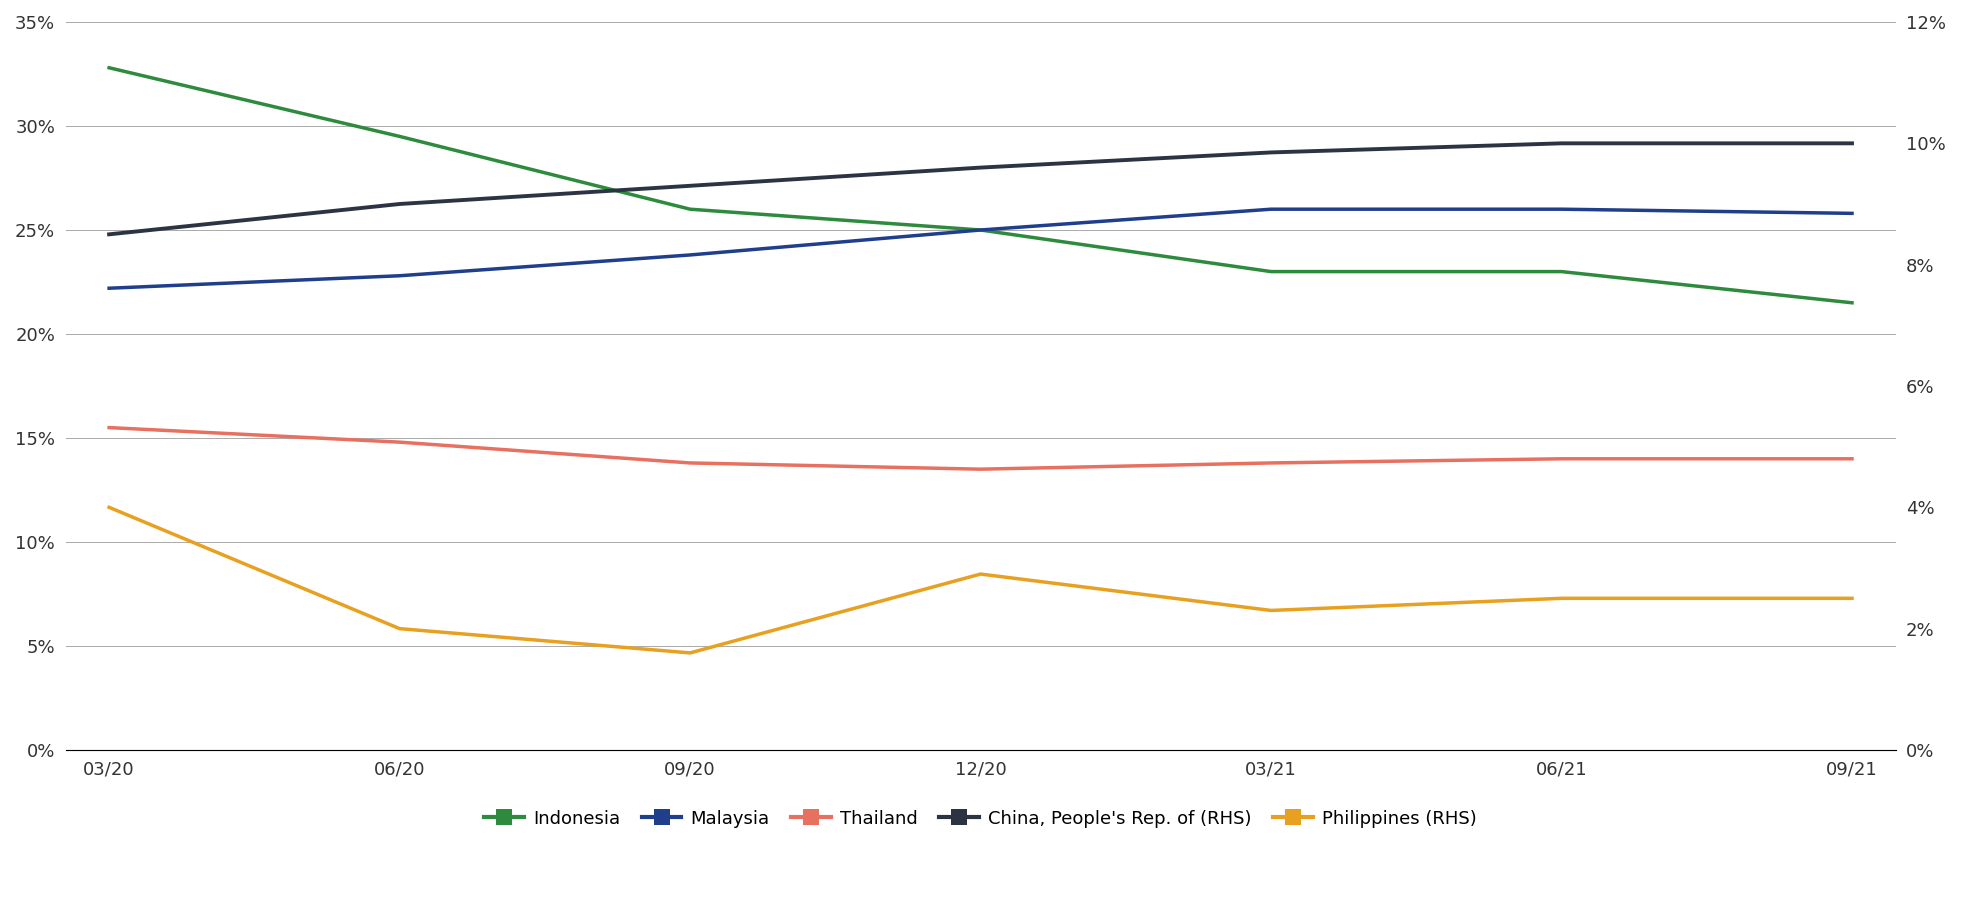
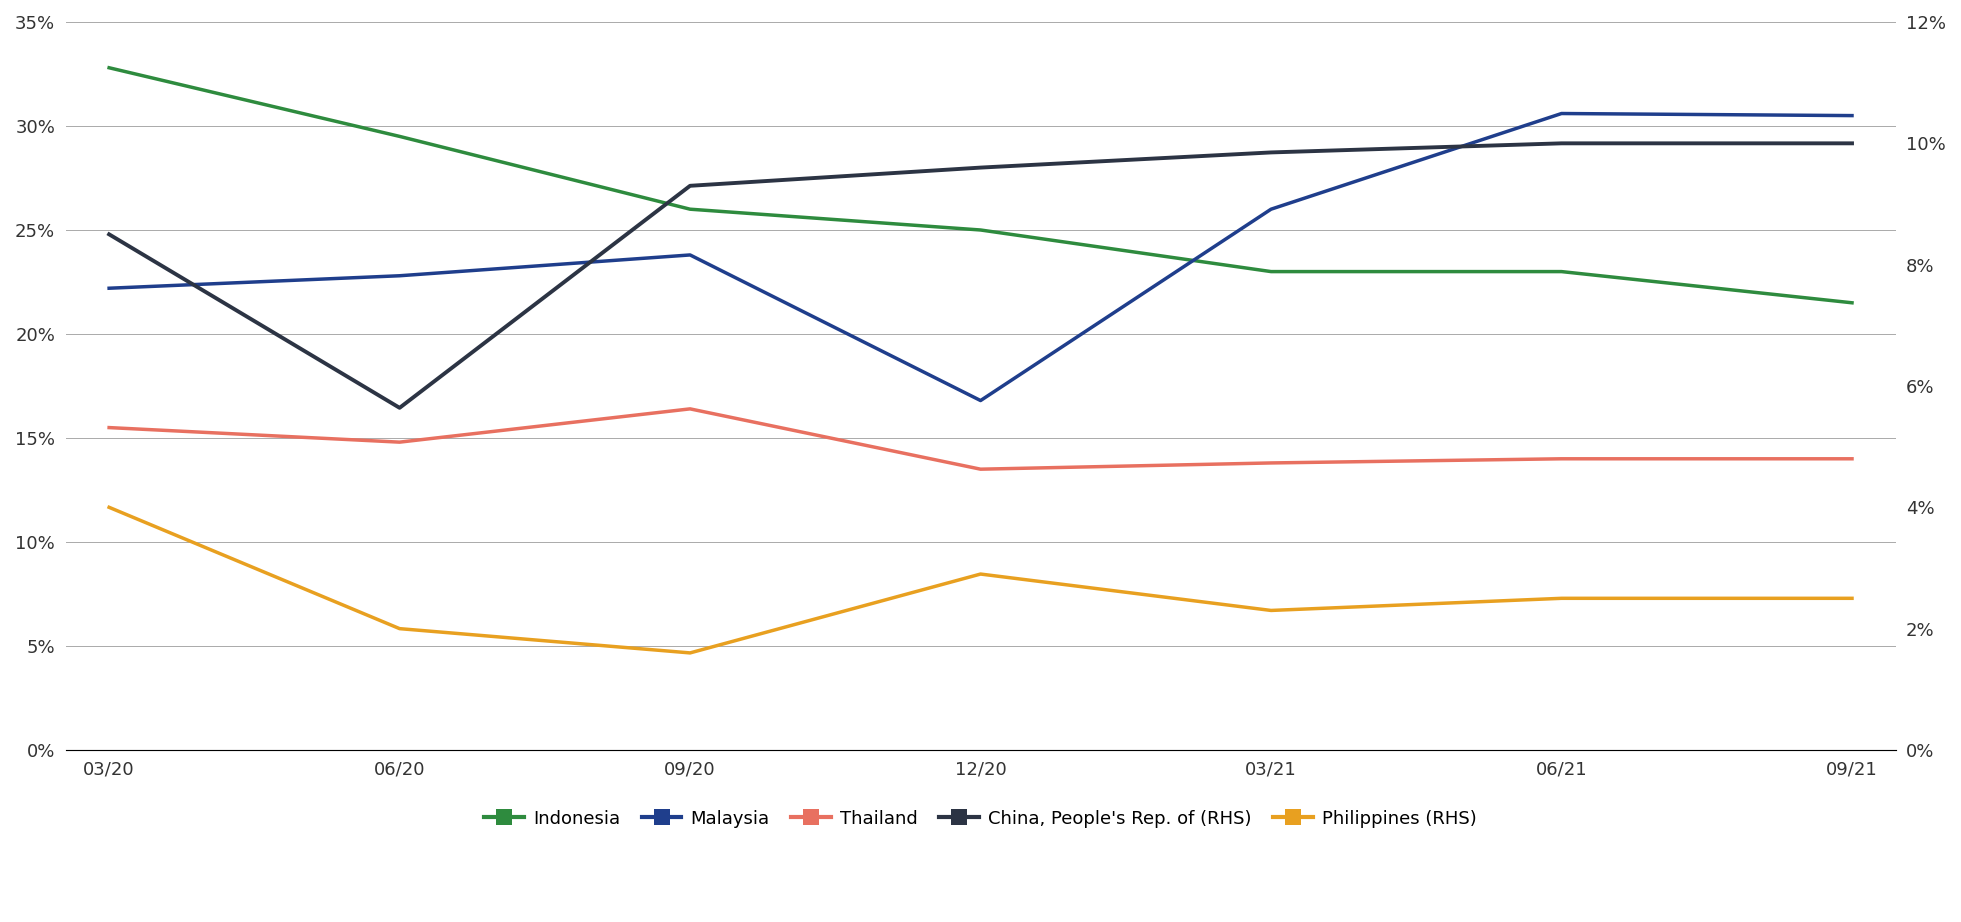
China, People's Rep. of (RHS)/06/20: 9.00% -> 5.64%
Thailand/09/20: 13.8% -> 16.4%
Malaysia/12/20: 25.0% -> 16.8%
Malaysia/06/21: 26.0% -> 30.6%
Malaysia/09/21: 25.8% -> 30.5%
